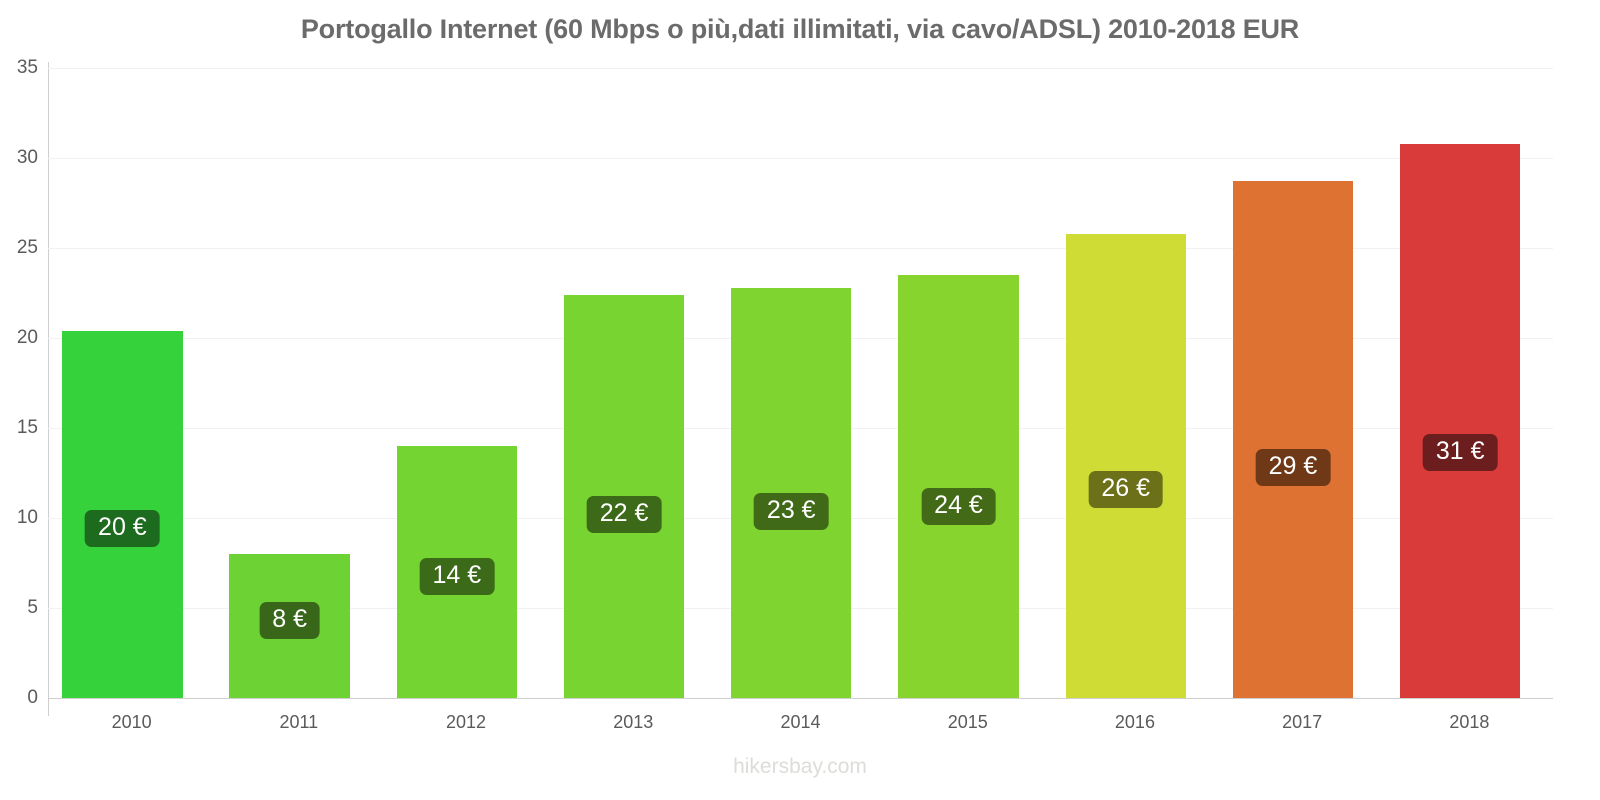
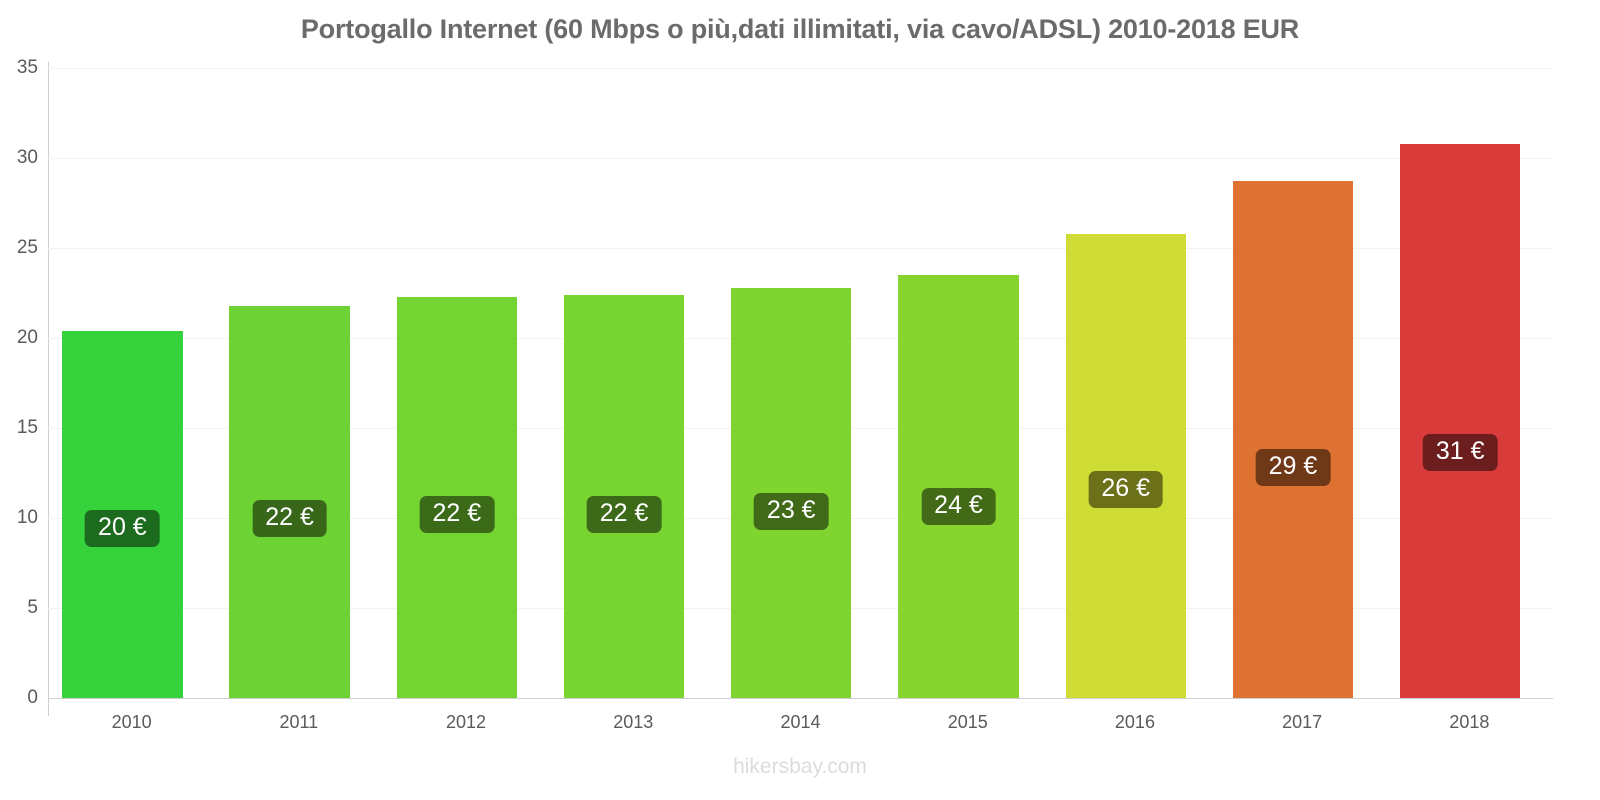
2011: 8 -> 22
2012: 14 -> 22
